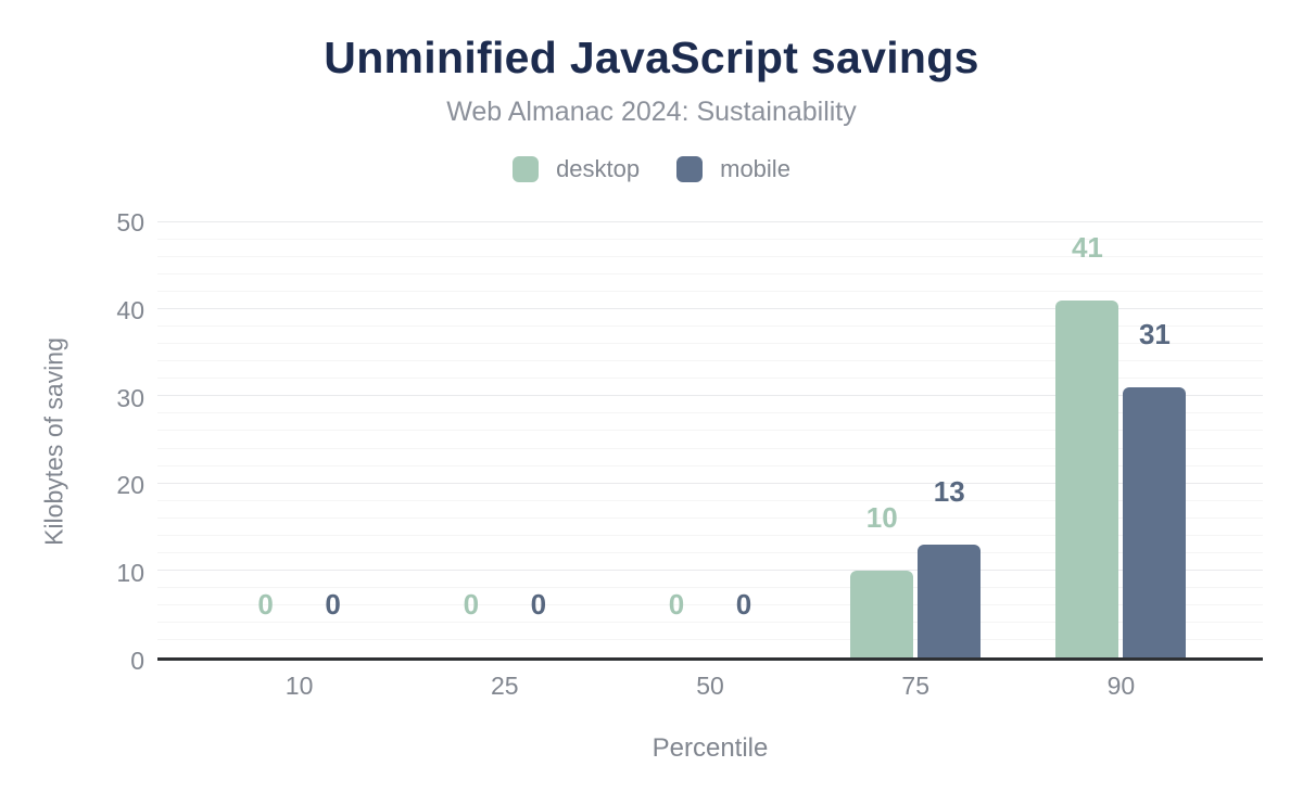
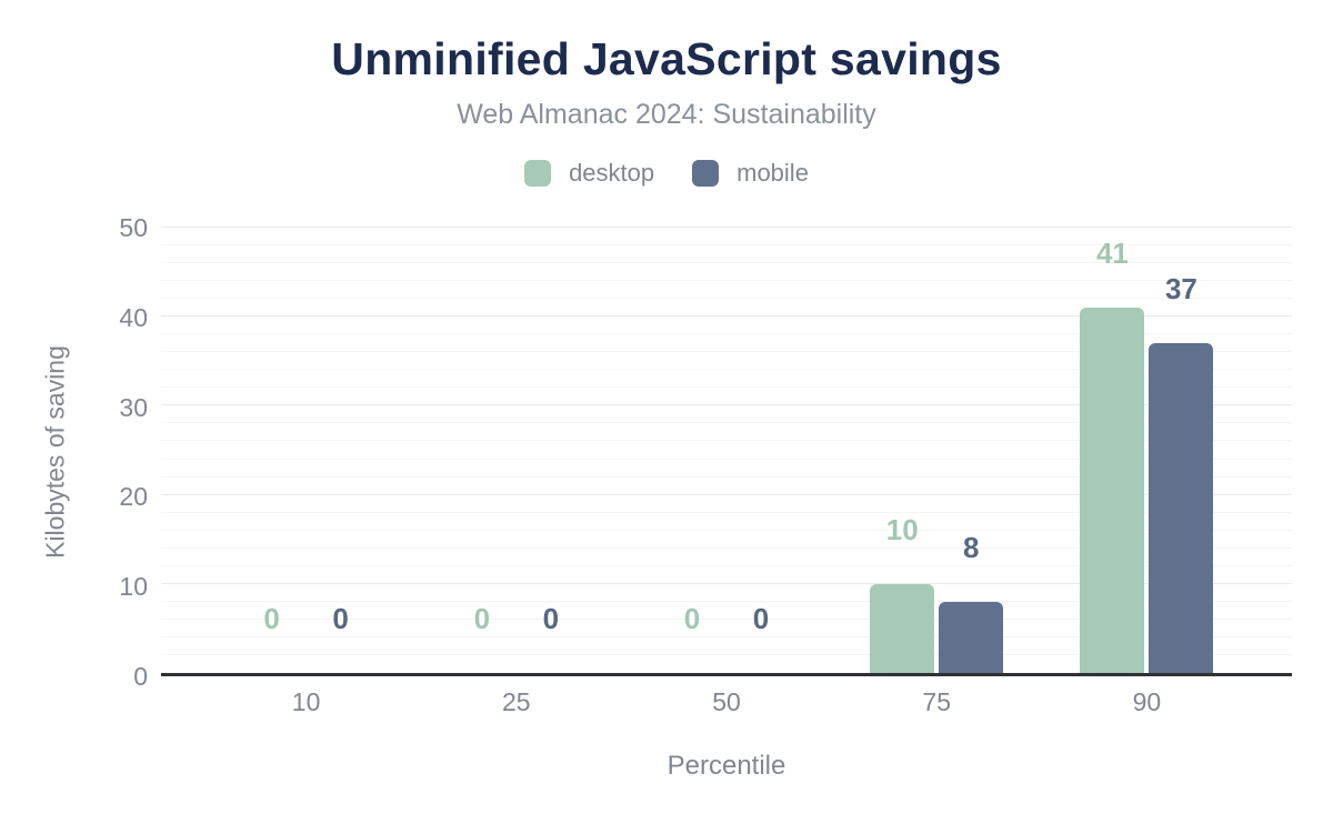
mobile/75: 13 -> 8
mobile/90: 31 -> 37
